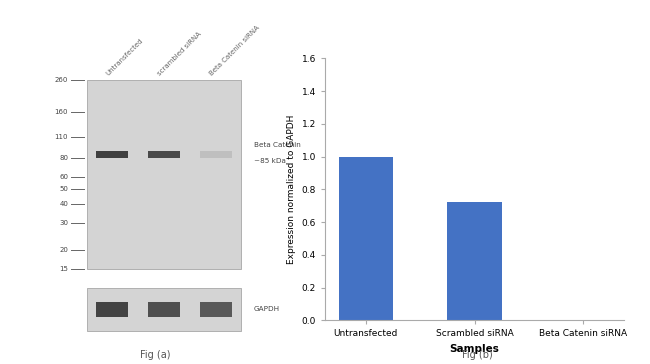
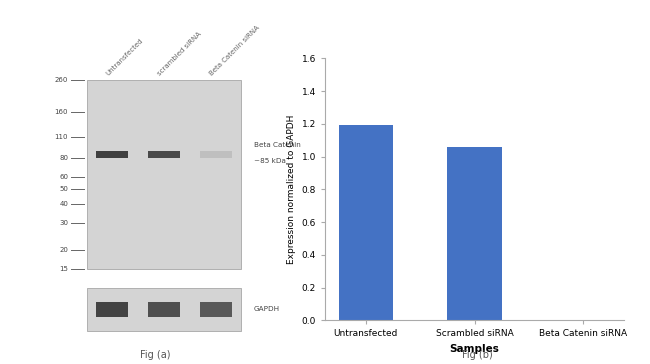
Untransfected: 1.00 -> 1.19
Scrambled siRNA: 0.72 -> 1.06
